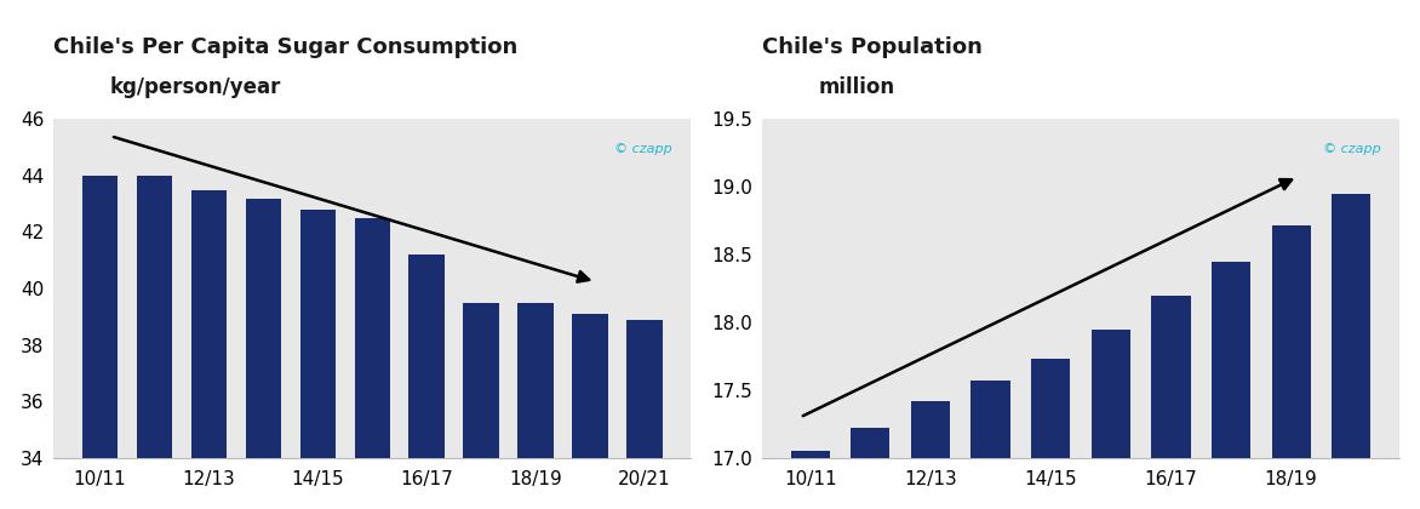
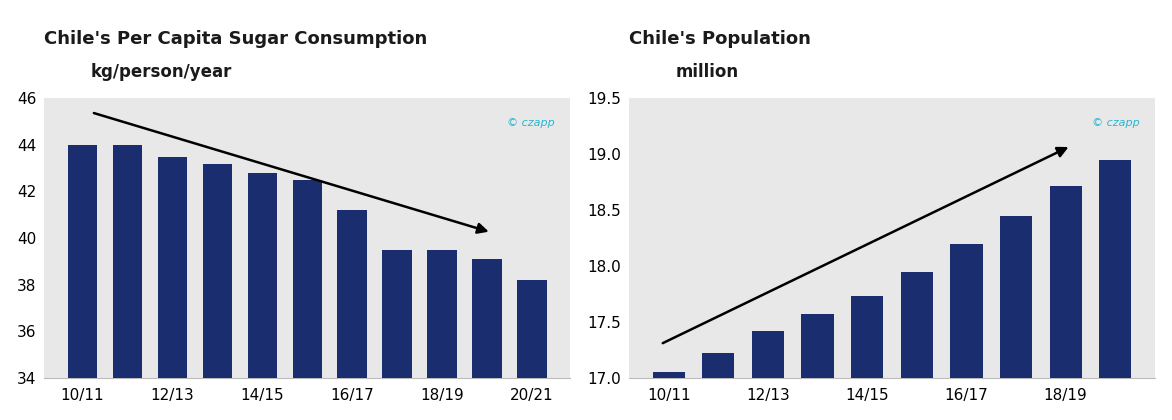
20/21: 38.9 -> 38.2
